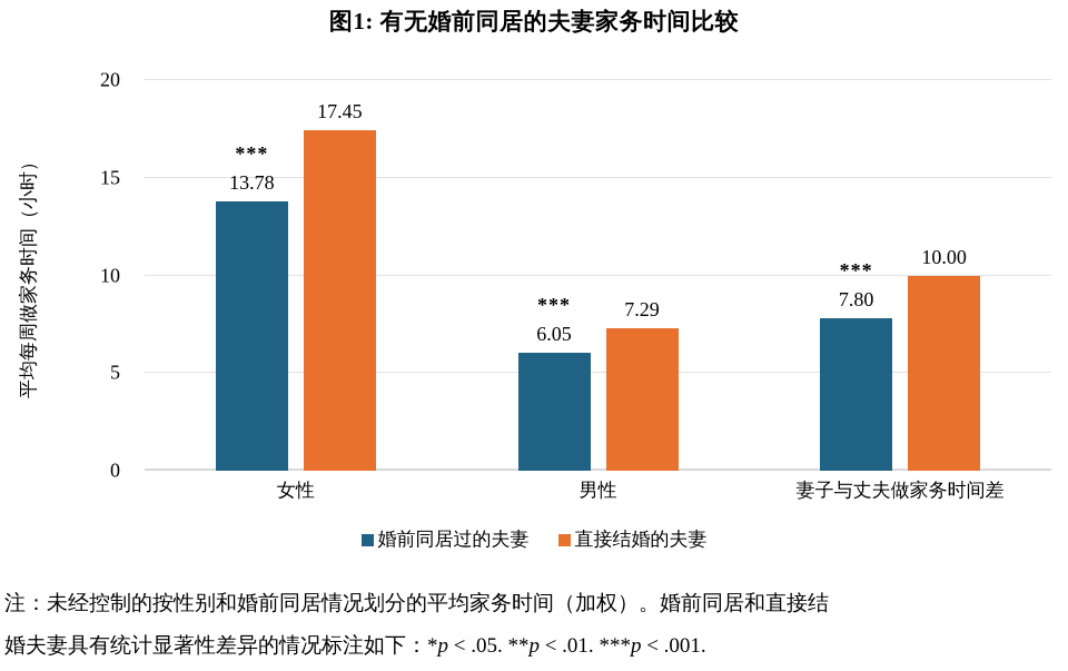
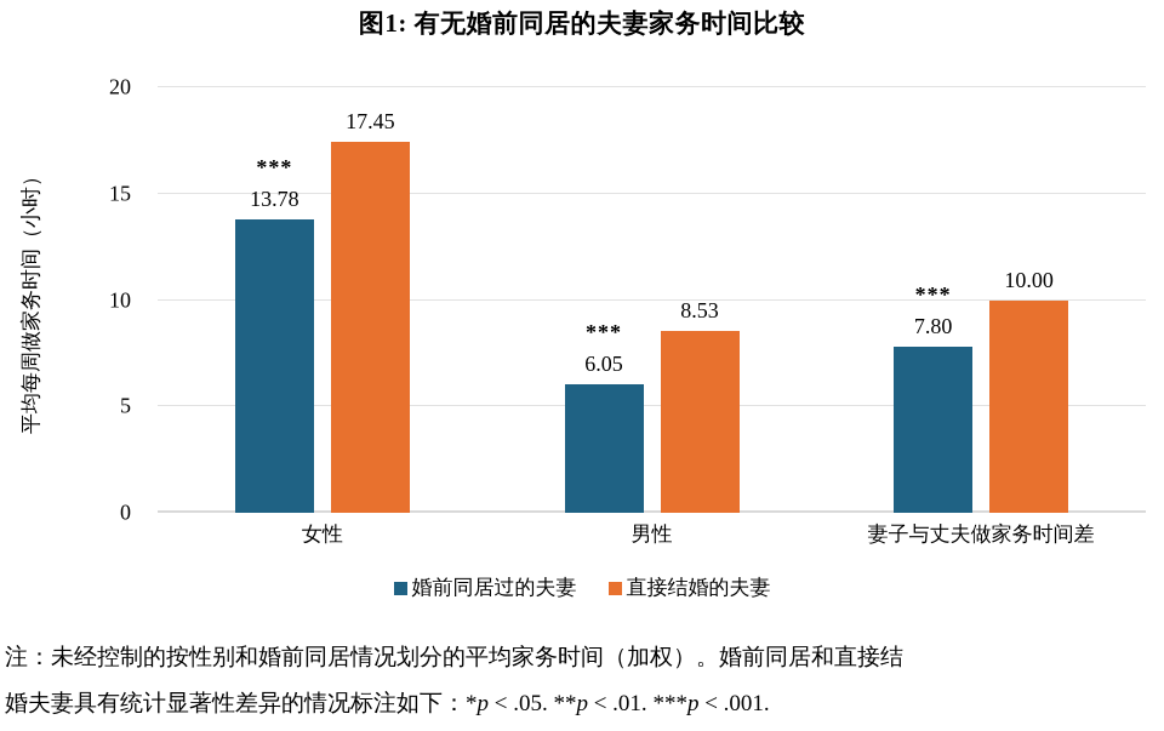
直接结婚的夫妻/男性: 7.29 -> 8.53
